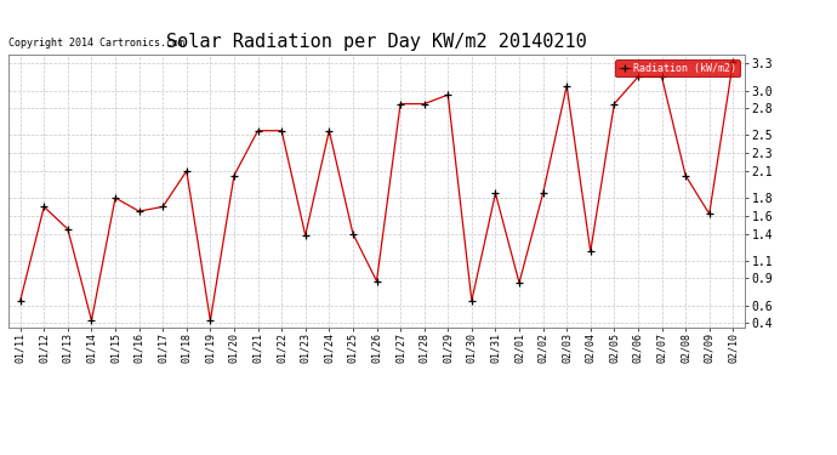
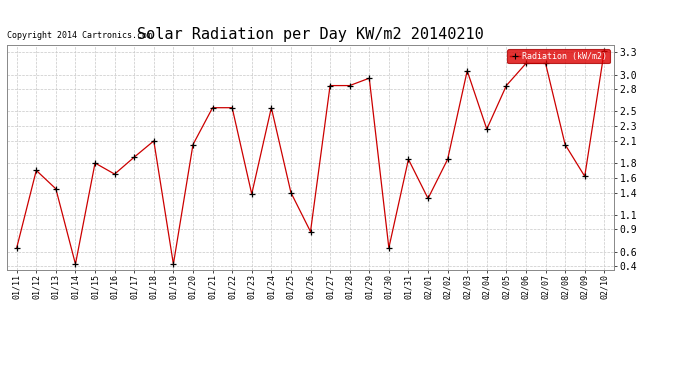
01/17: 1.70 -> 1.88
02/01: 0.85 -> 1.32
02/04: 1.20 -> 2.26
